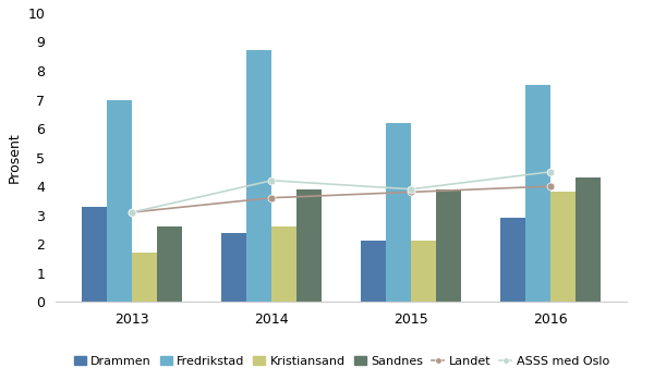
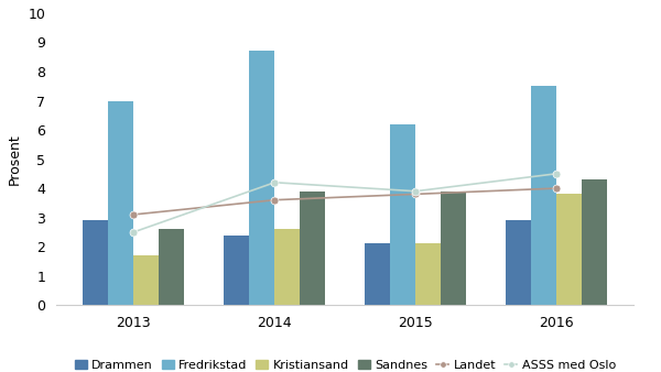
Drammen/2013: 3.3 -> 2.9
ASSS med Oslo/2013: 3.1 -> 2.5
